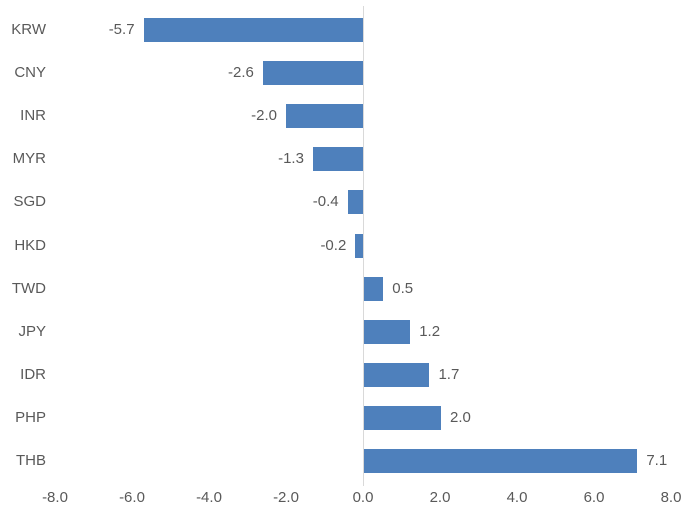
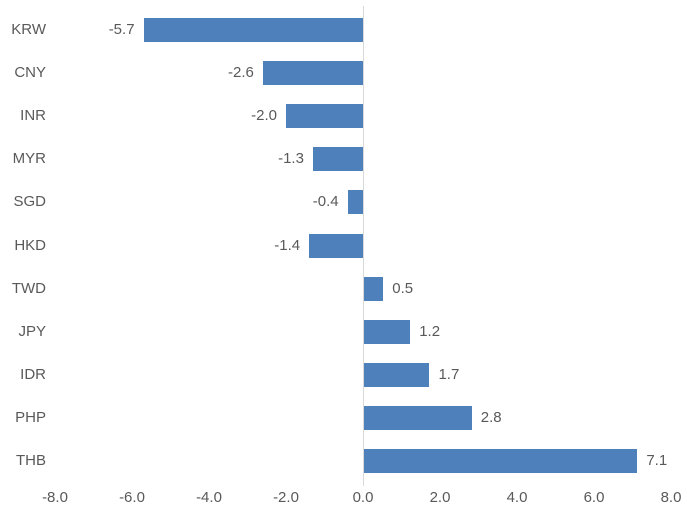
HKD: -0.2 -> -1.4
PHP: 2.0 -> 2.8
